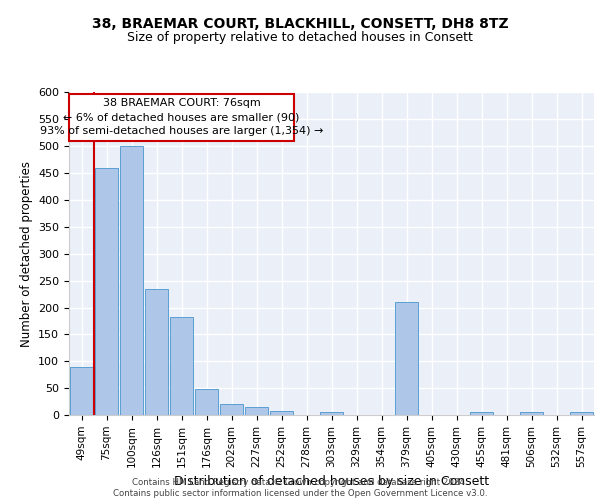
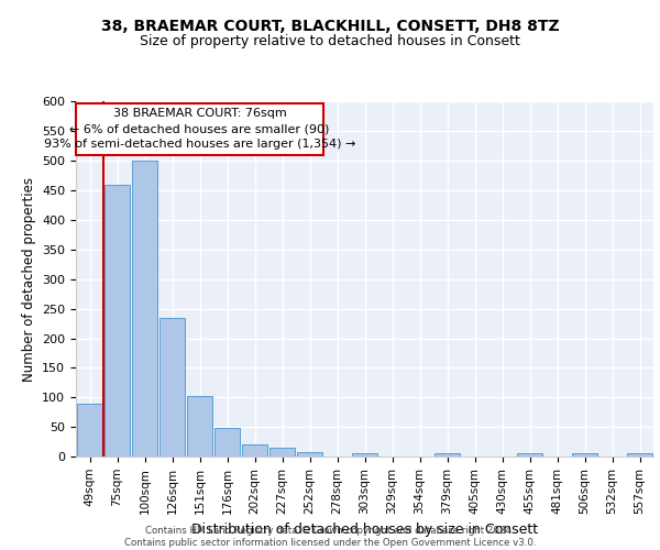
151sqm: 182 -> 103
379sqm: 210 -> 5
